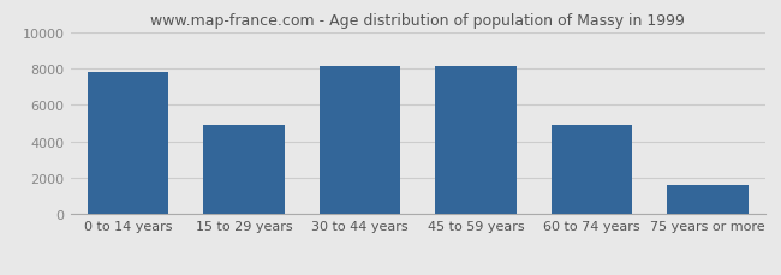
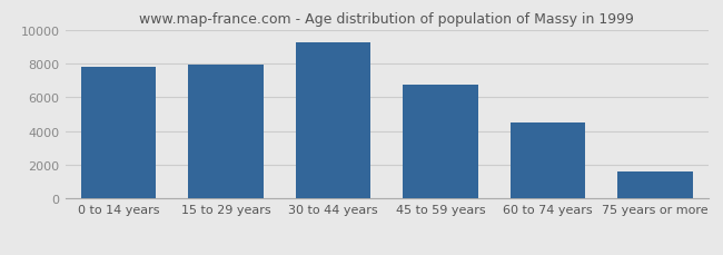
15 to 29 years: 4900 -> 8000
30 to 44 years: 8100 -> 9200
45 to 59 years: 8100 -> 6800
60 to 74 years: 4900 -> 4500
